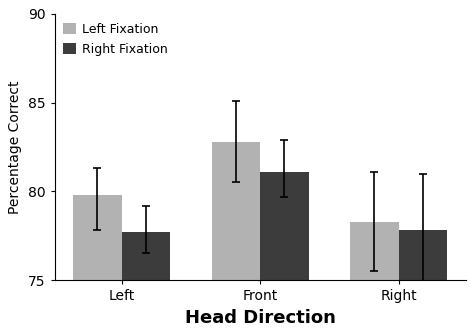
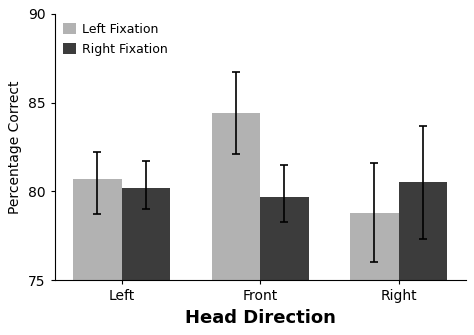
Left Fixation/Left: 79.8 -> 80.7
Right Fixation/Left: 77.7 -> 80.2
Left Fixation/Front: 82.8 -> 84.4
Right Fixation/Front: 81.1 -> 79.7
Left Fixation/Right: 78.3 -> 78.8
Right Fixation/Right: 77.8 -> 80.5
